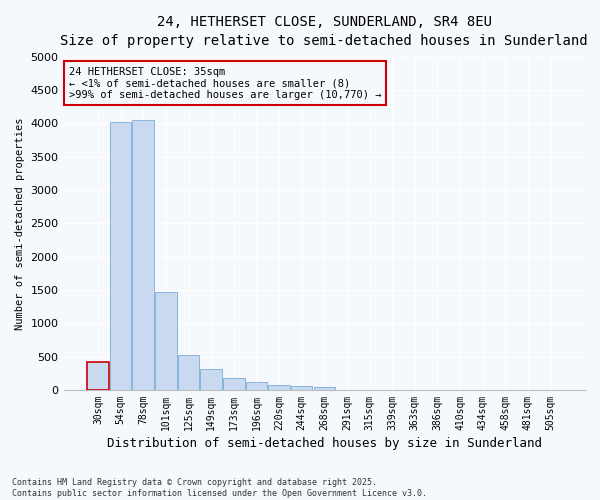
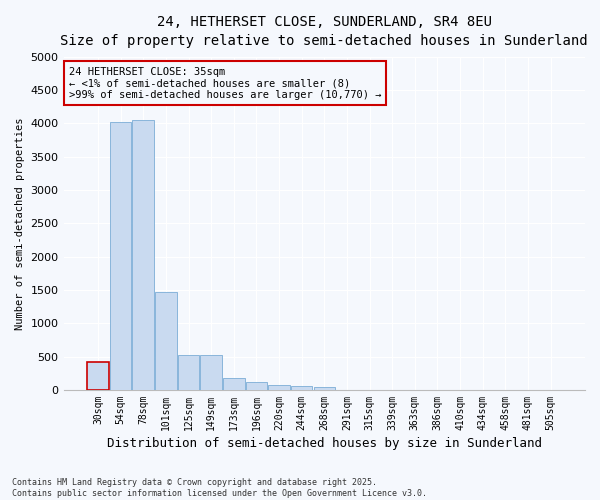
149sqm: 320 -> 530
